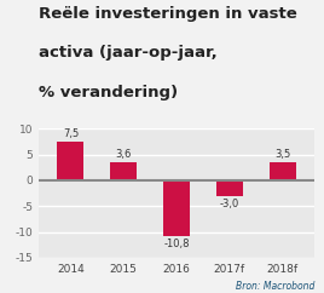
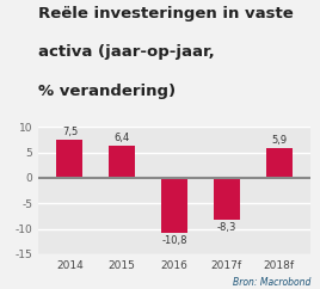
2015: 3,6 -> 6,4
2017f: -3,0 -> -8,3
2018f: 3,5 -> 5,9
